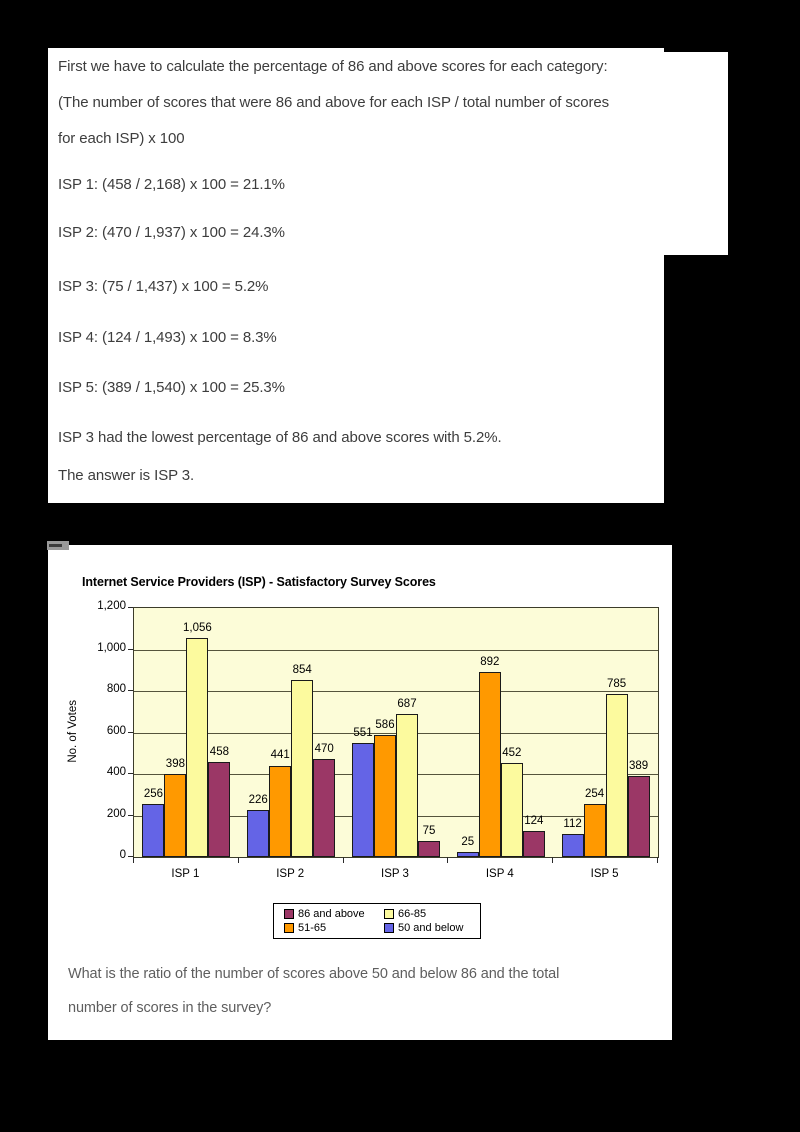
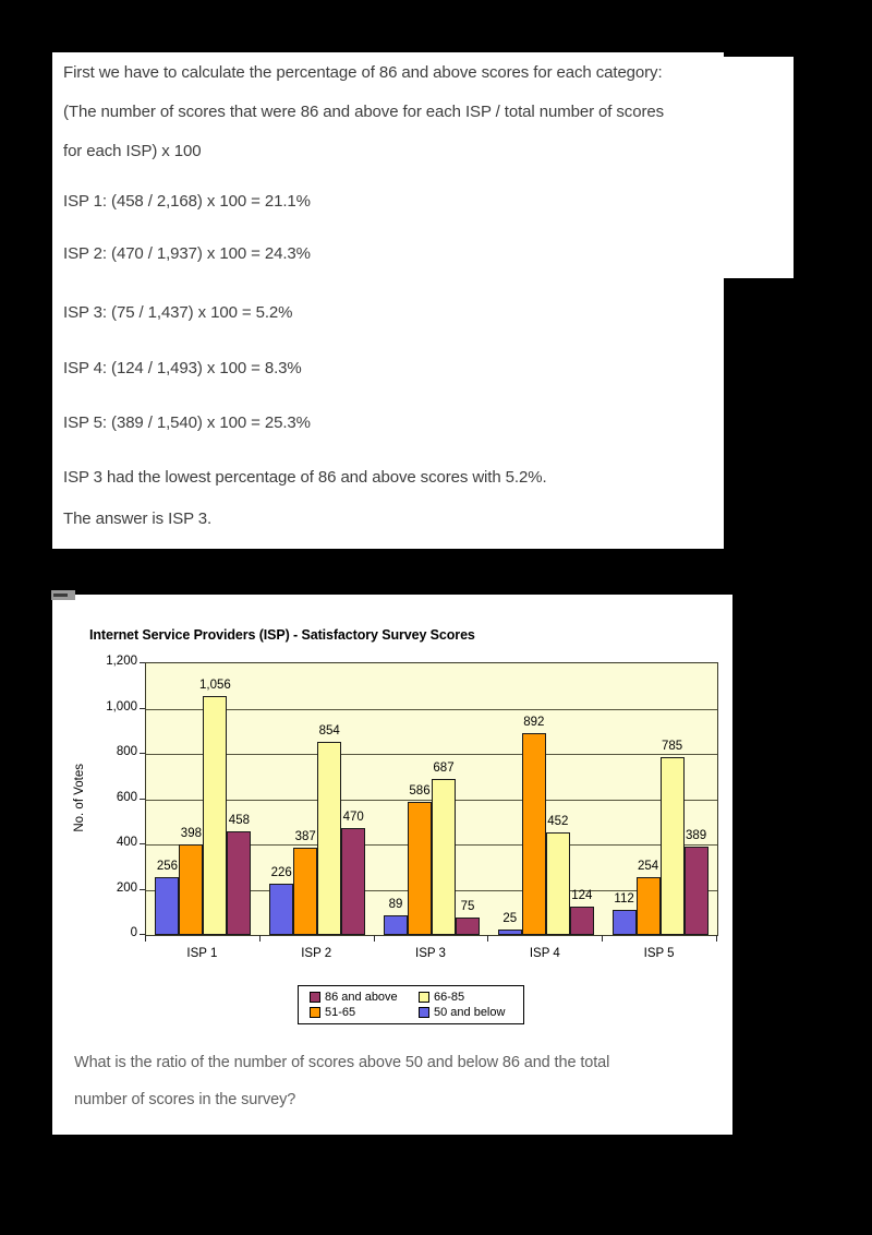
51-65/ISP 2: 441 -> 387
50 and below/ISP 3: 551 -> 89
